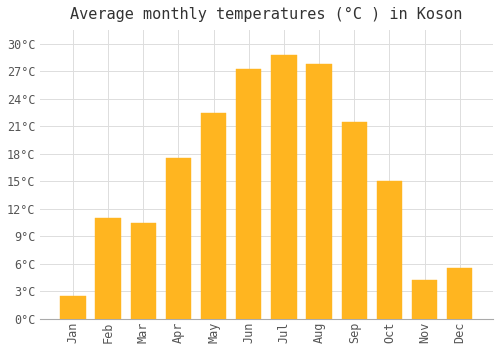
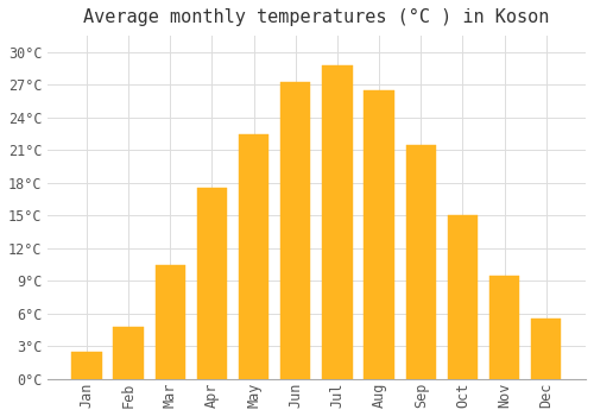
Feb: 11.0°C -> 4.8°C
Aug: 27.8°C -> 26.5°C
Nov: 4.2°C -> 9.5°C
